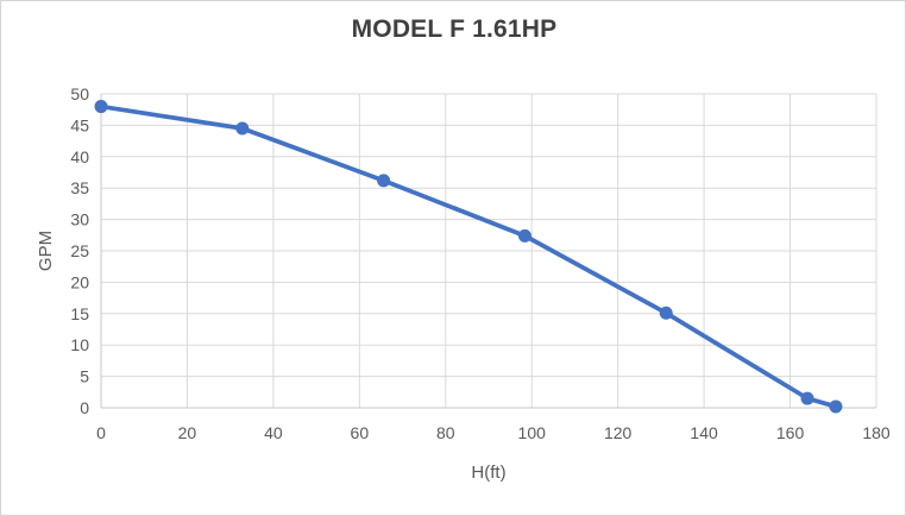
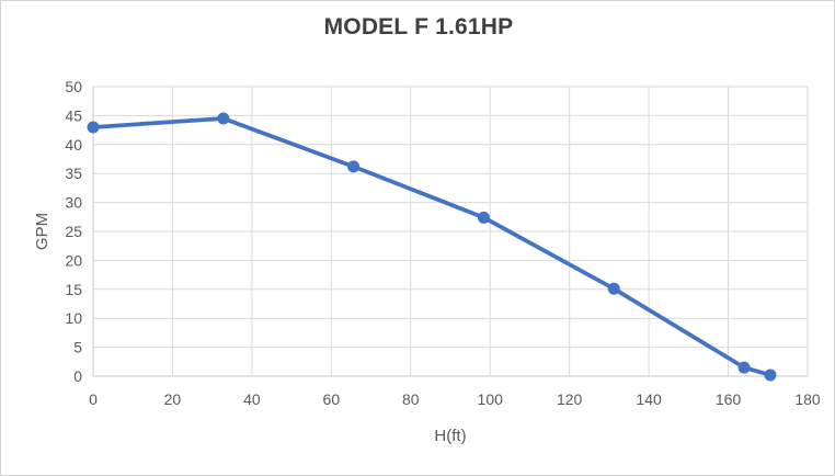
0: 48 -> 43
